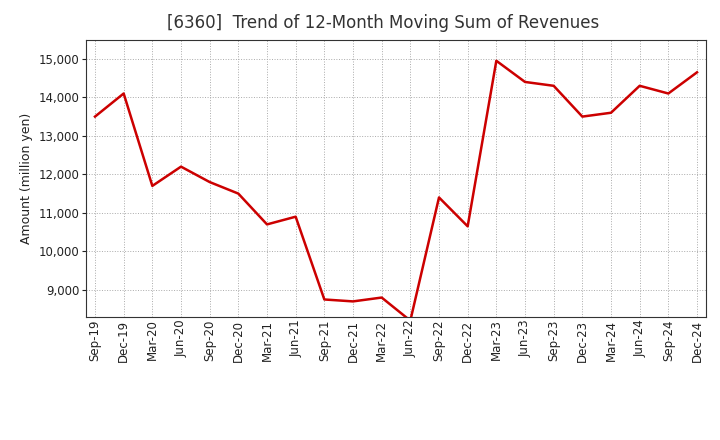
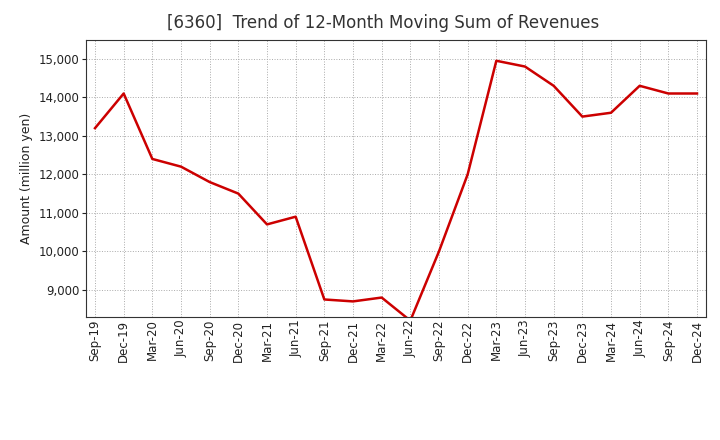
Sep-19: 13,500 -> 13,200
Mar-20: 11,700 -> 12,400
Sep-22: 11,400 -> 10,000
Dec-22: 10,650 -> 12,000
Jun-23: 14,400 -> 14,800
Dec-24: 14,650 -> 14,100
